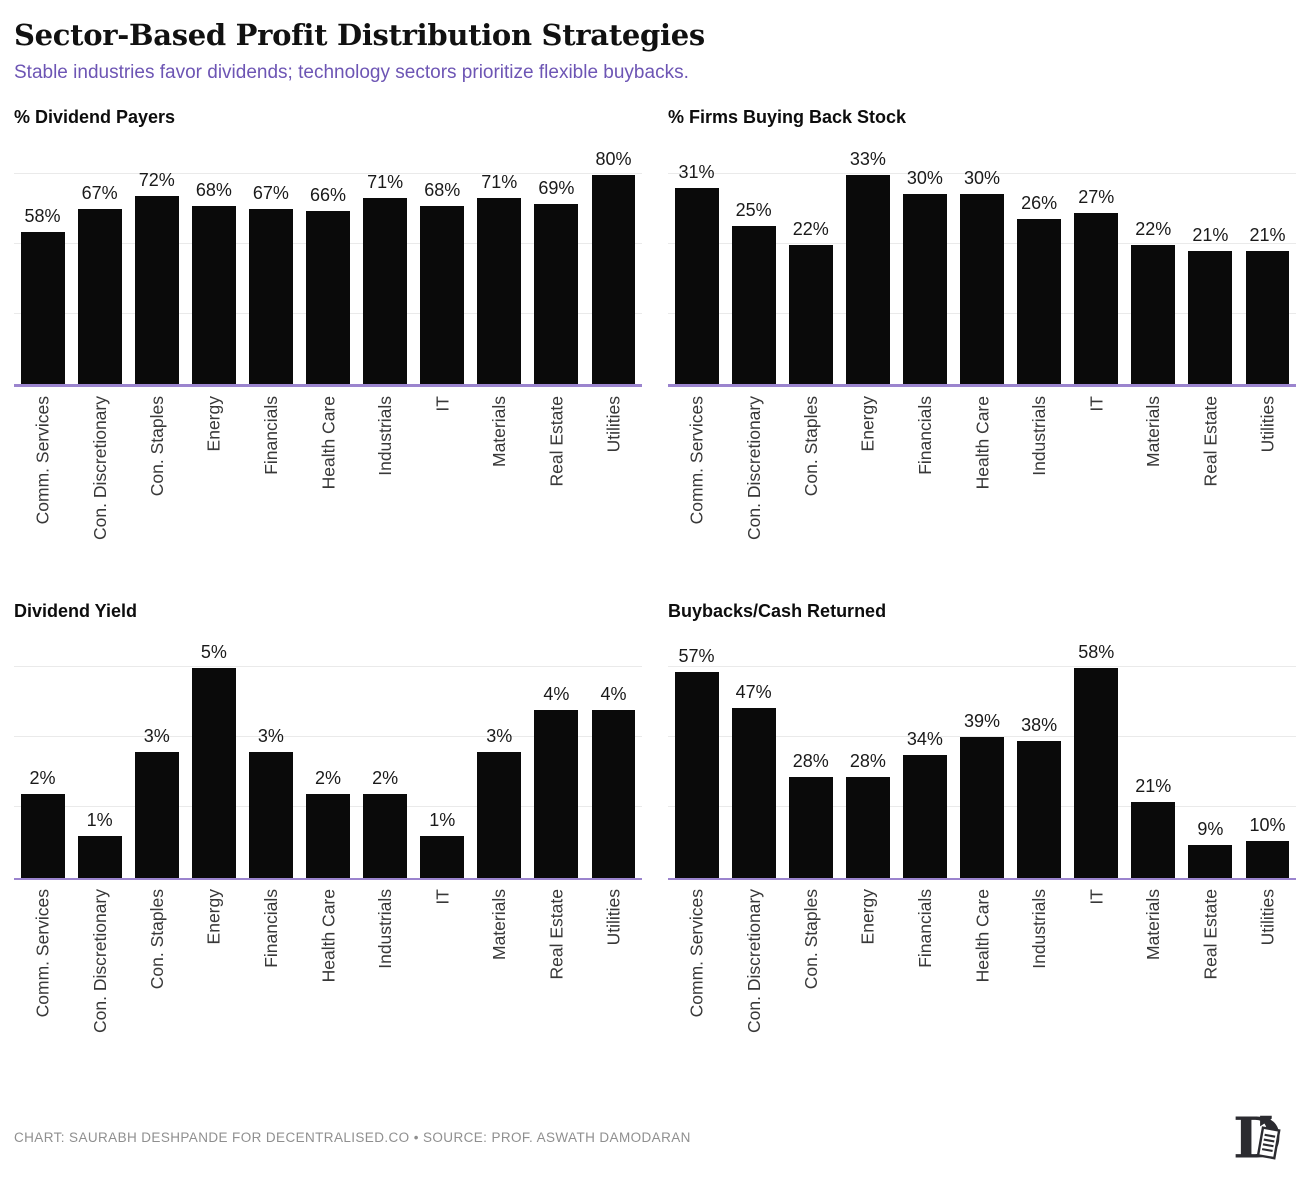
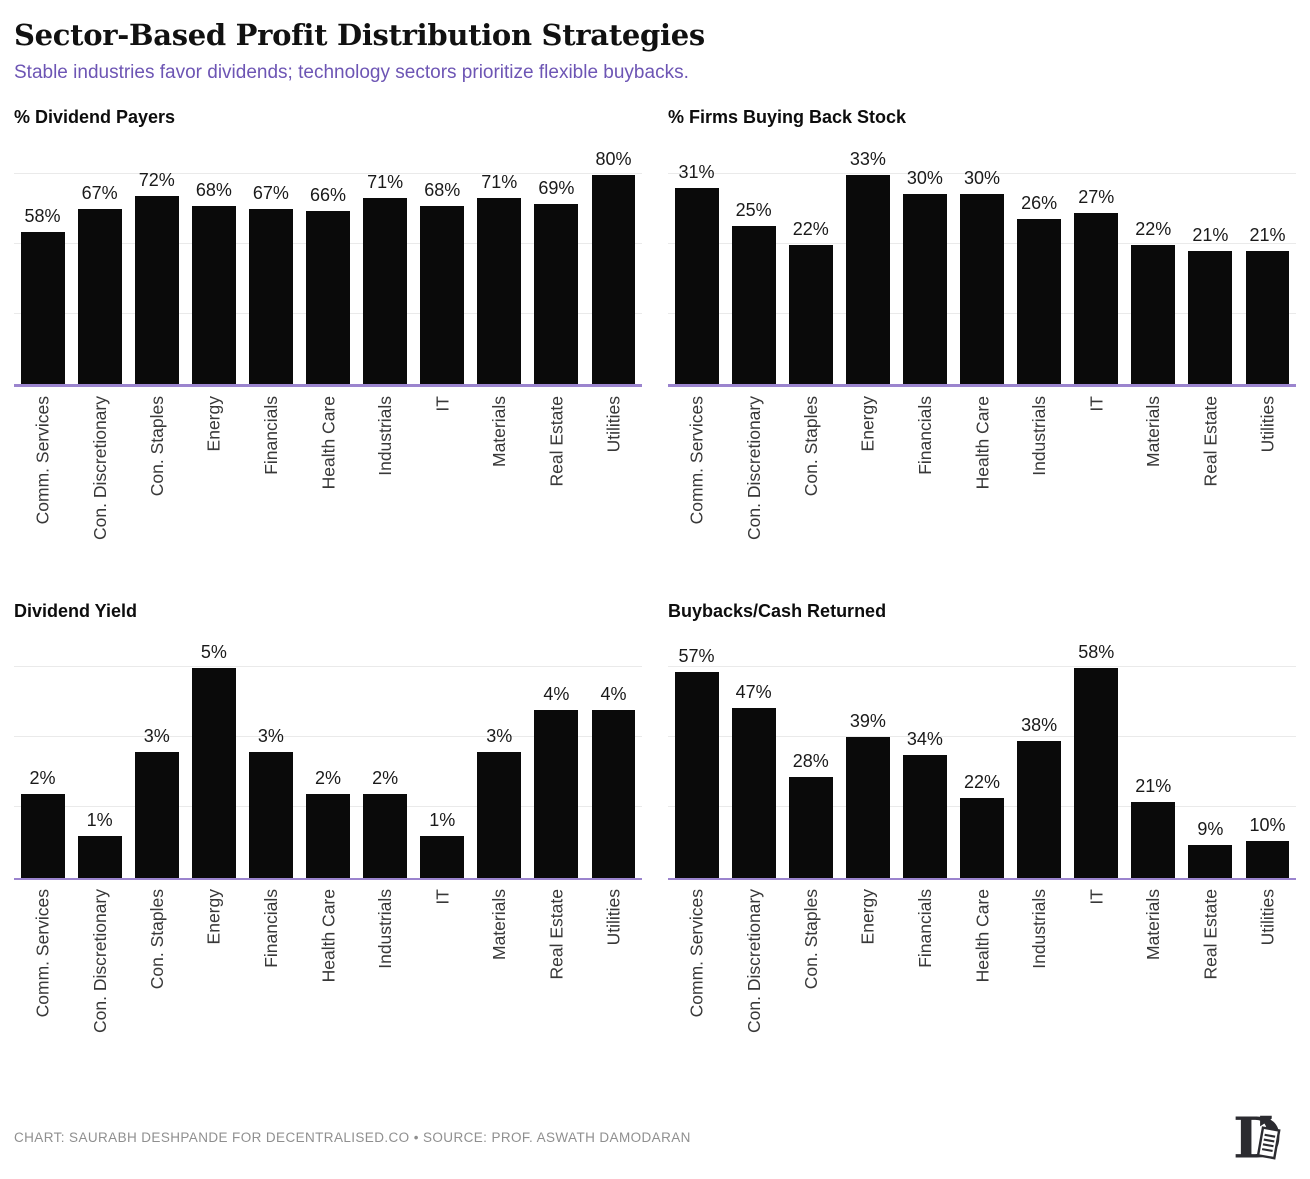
Buybacks/Cash Returned/Energy: 28% -> 39%
Buybacks/Cash Returned/Health Care: 39% -> 22%
